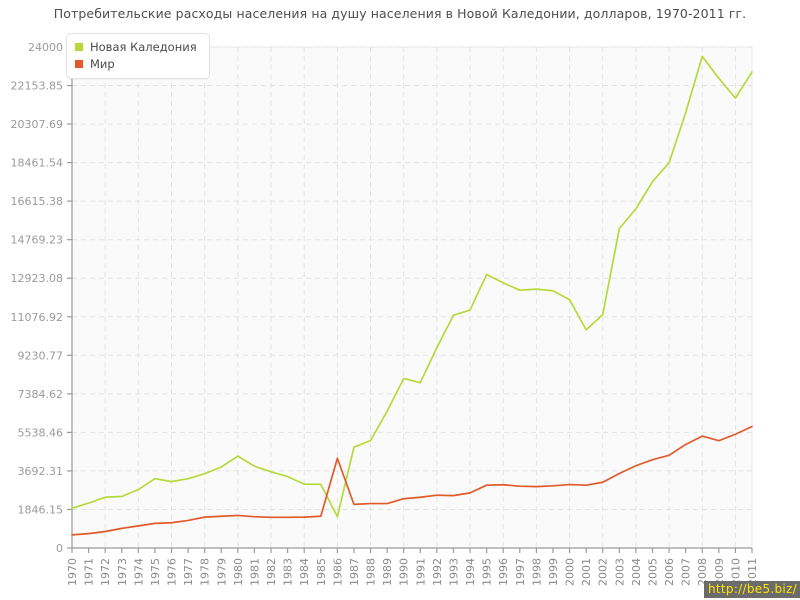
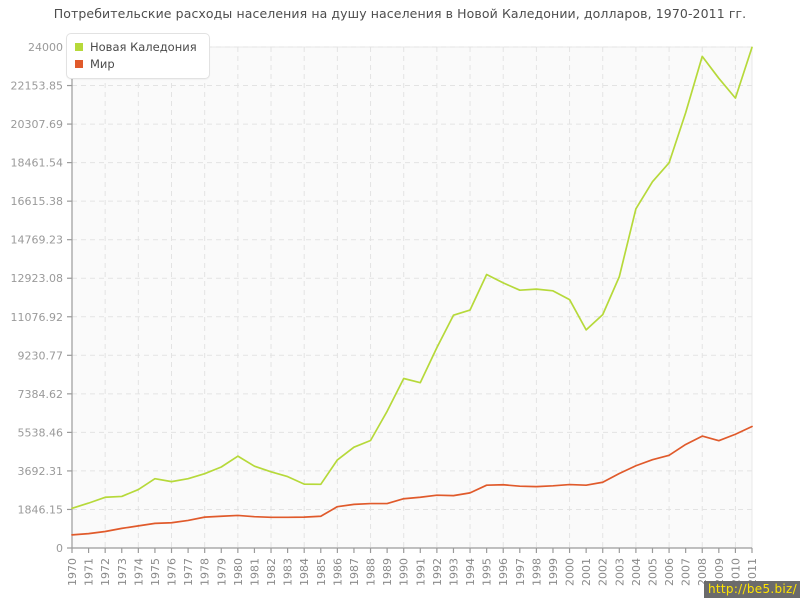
Новая Каледония/1986: 1500 -> 4200
Мир/1986: 4300 -> 2000
Новая Каледония/2003: 15300 -> 13000
Новая Каледония/2011: 22800 -> 24000
